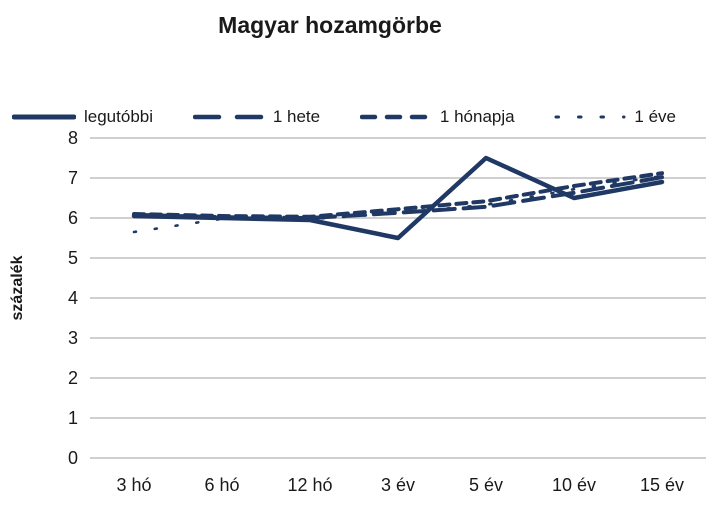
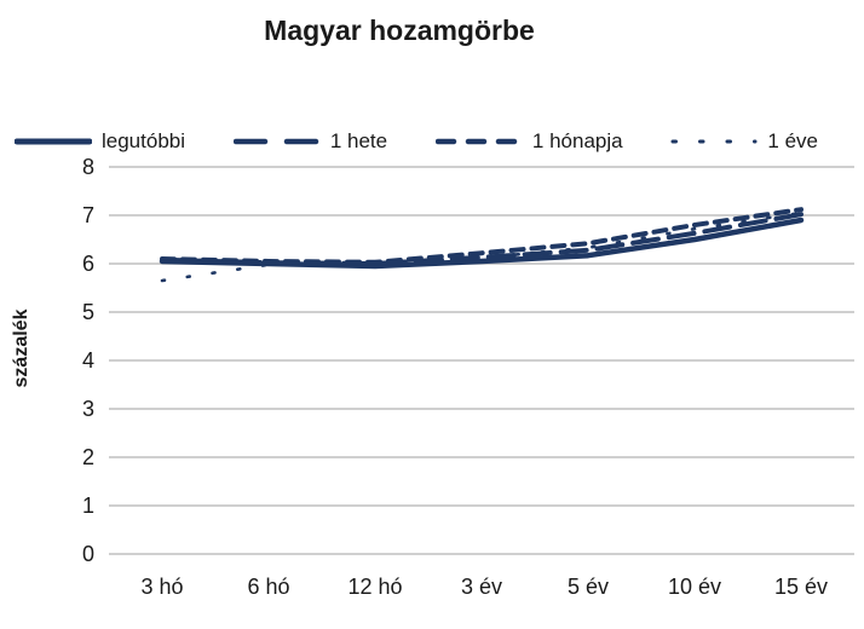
legutóbbi/3 év: 5.5 -> 6.0
legutóbbi/5 év: 7.5 -> 6.2
